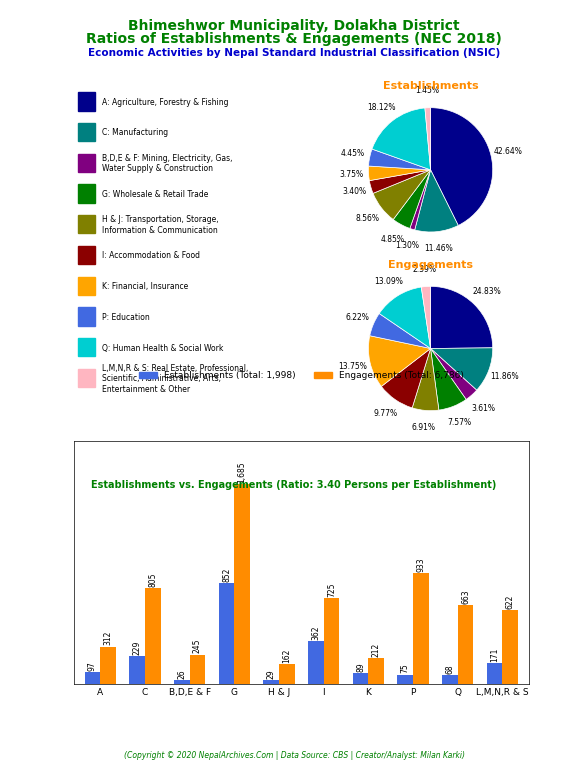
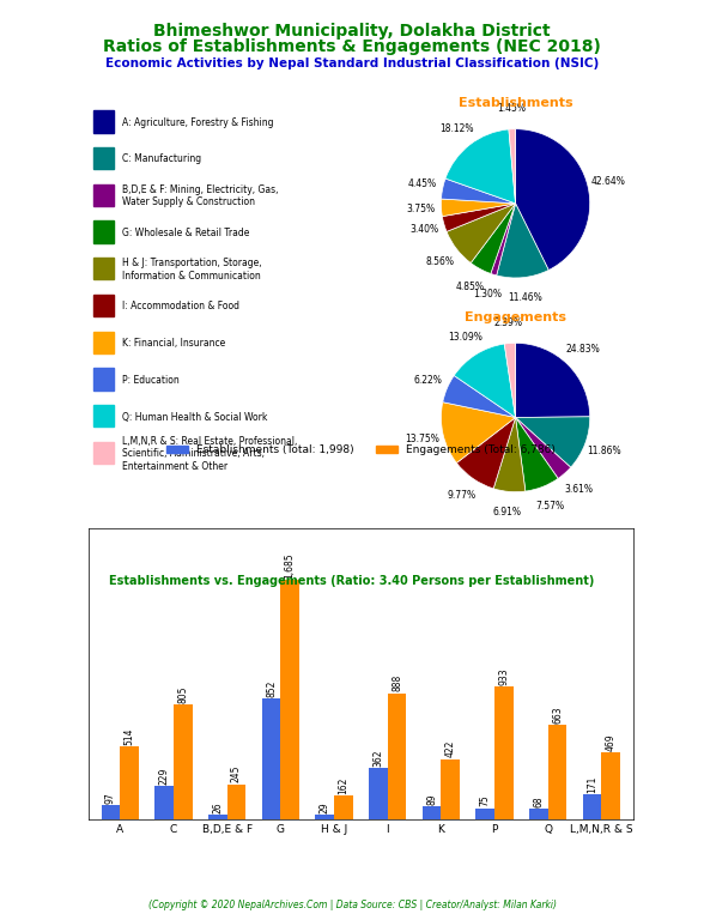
Engagements (Total: 6,786)/A: 312 -> 514
Engagements (Total: 6,786)/I: 725 -> 888
Engagements (Total: 6,786)/K: 212 -> 422
Engagements (Total: 6,786)/L,M,N,R & S: 622 -> 469
